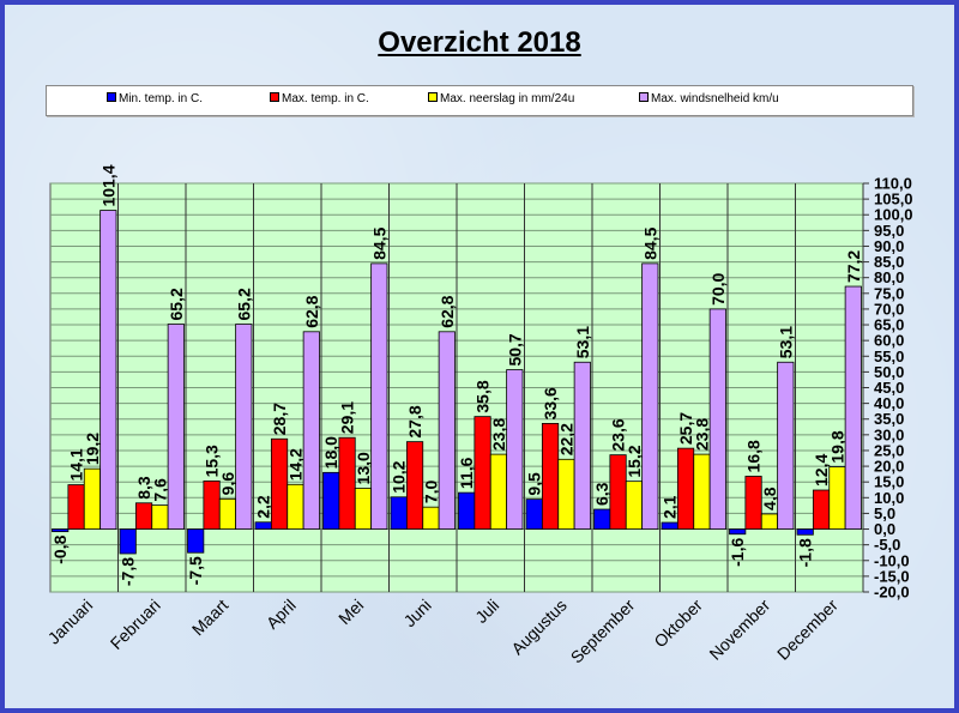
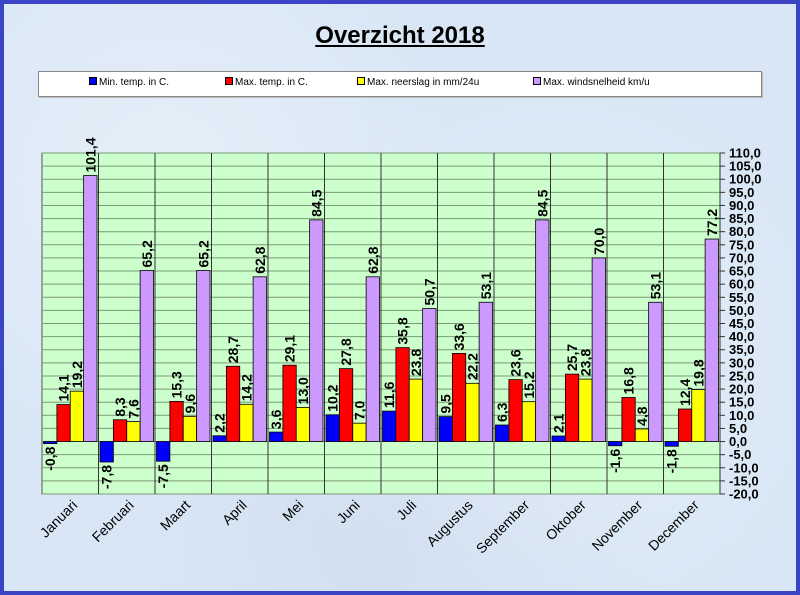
Min. temp. in C./Mei: 18,0 -> 3,6
